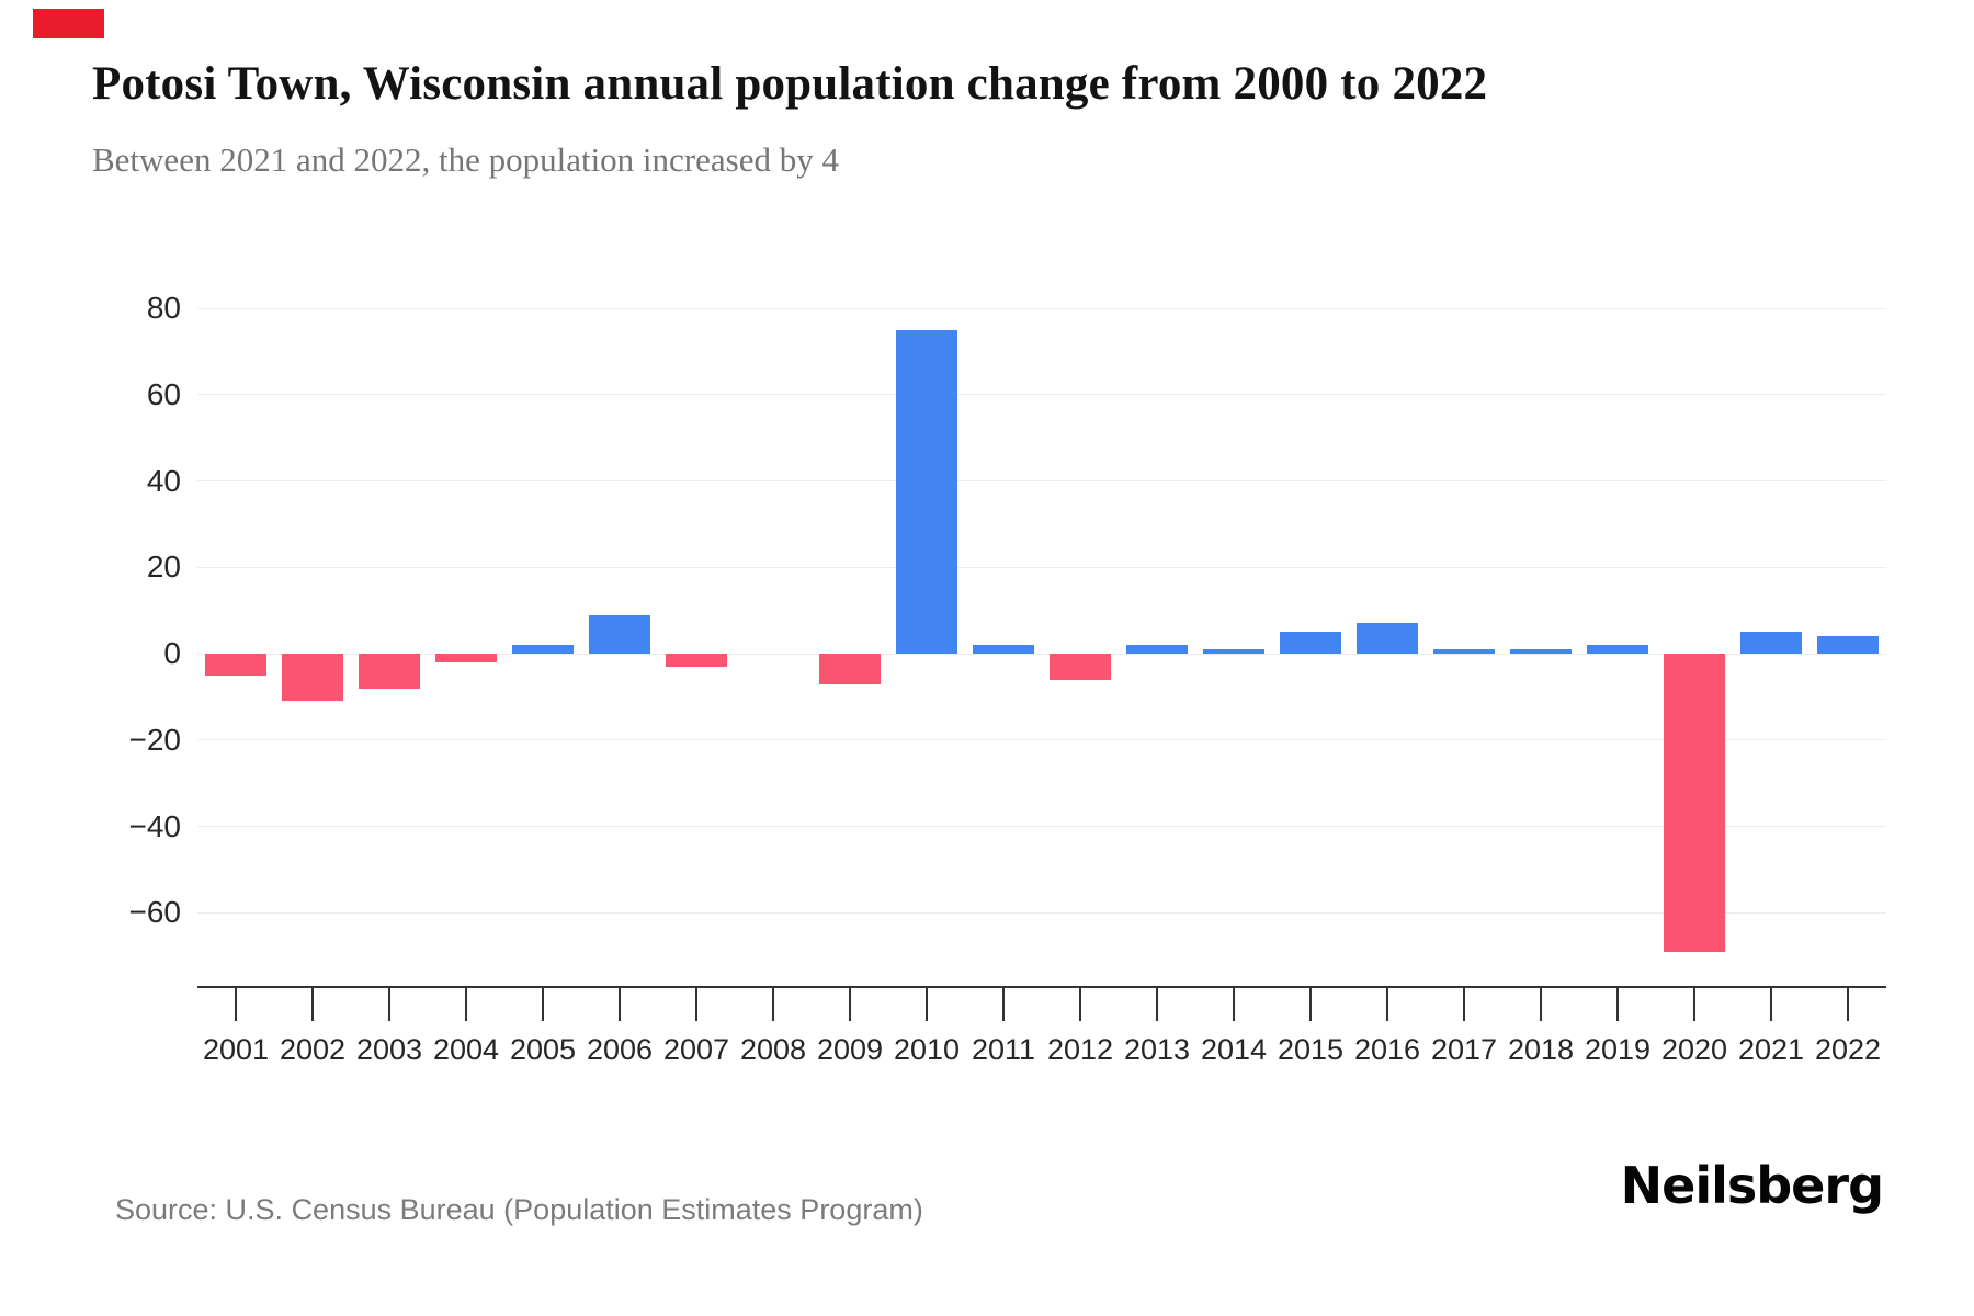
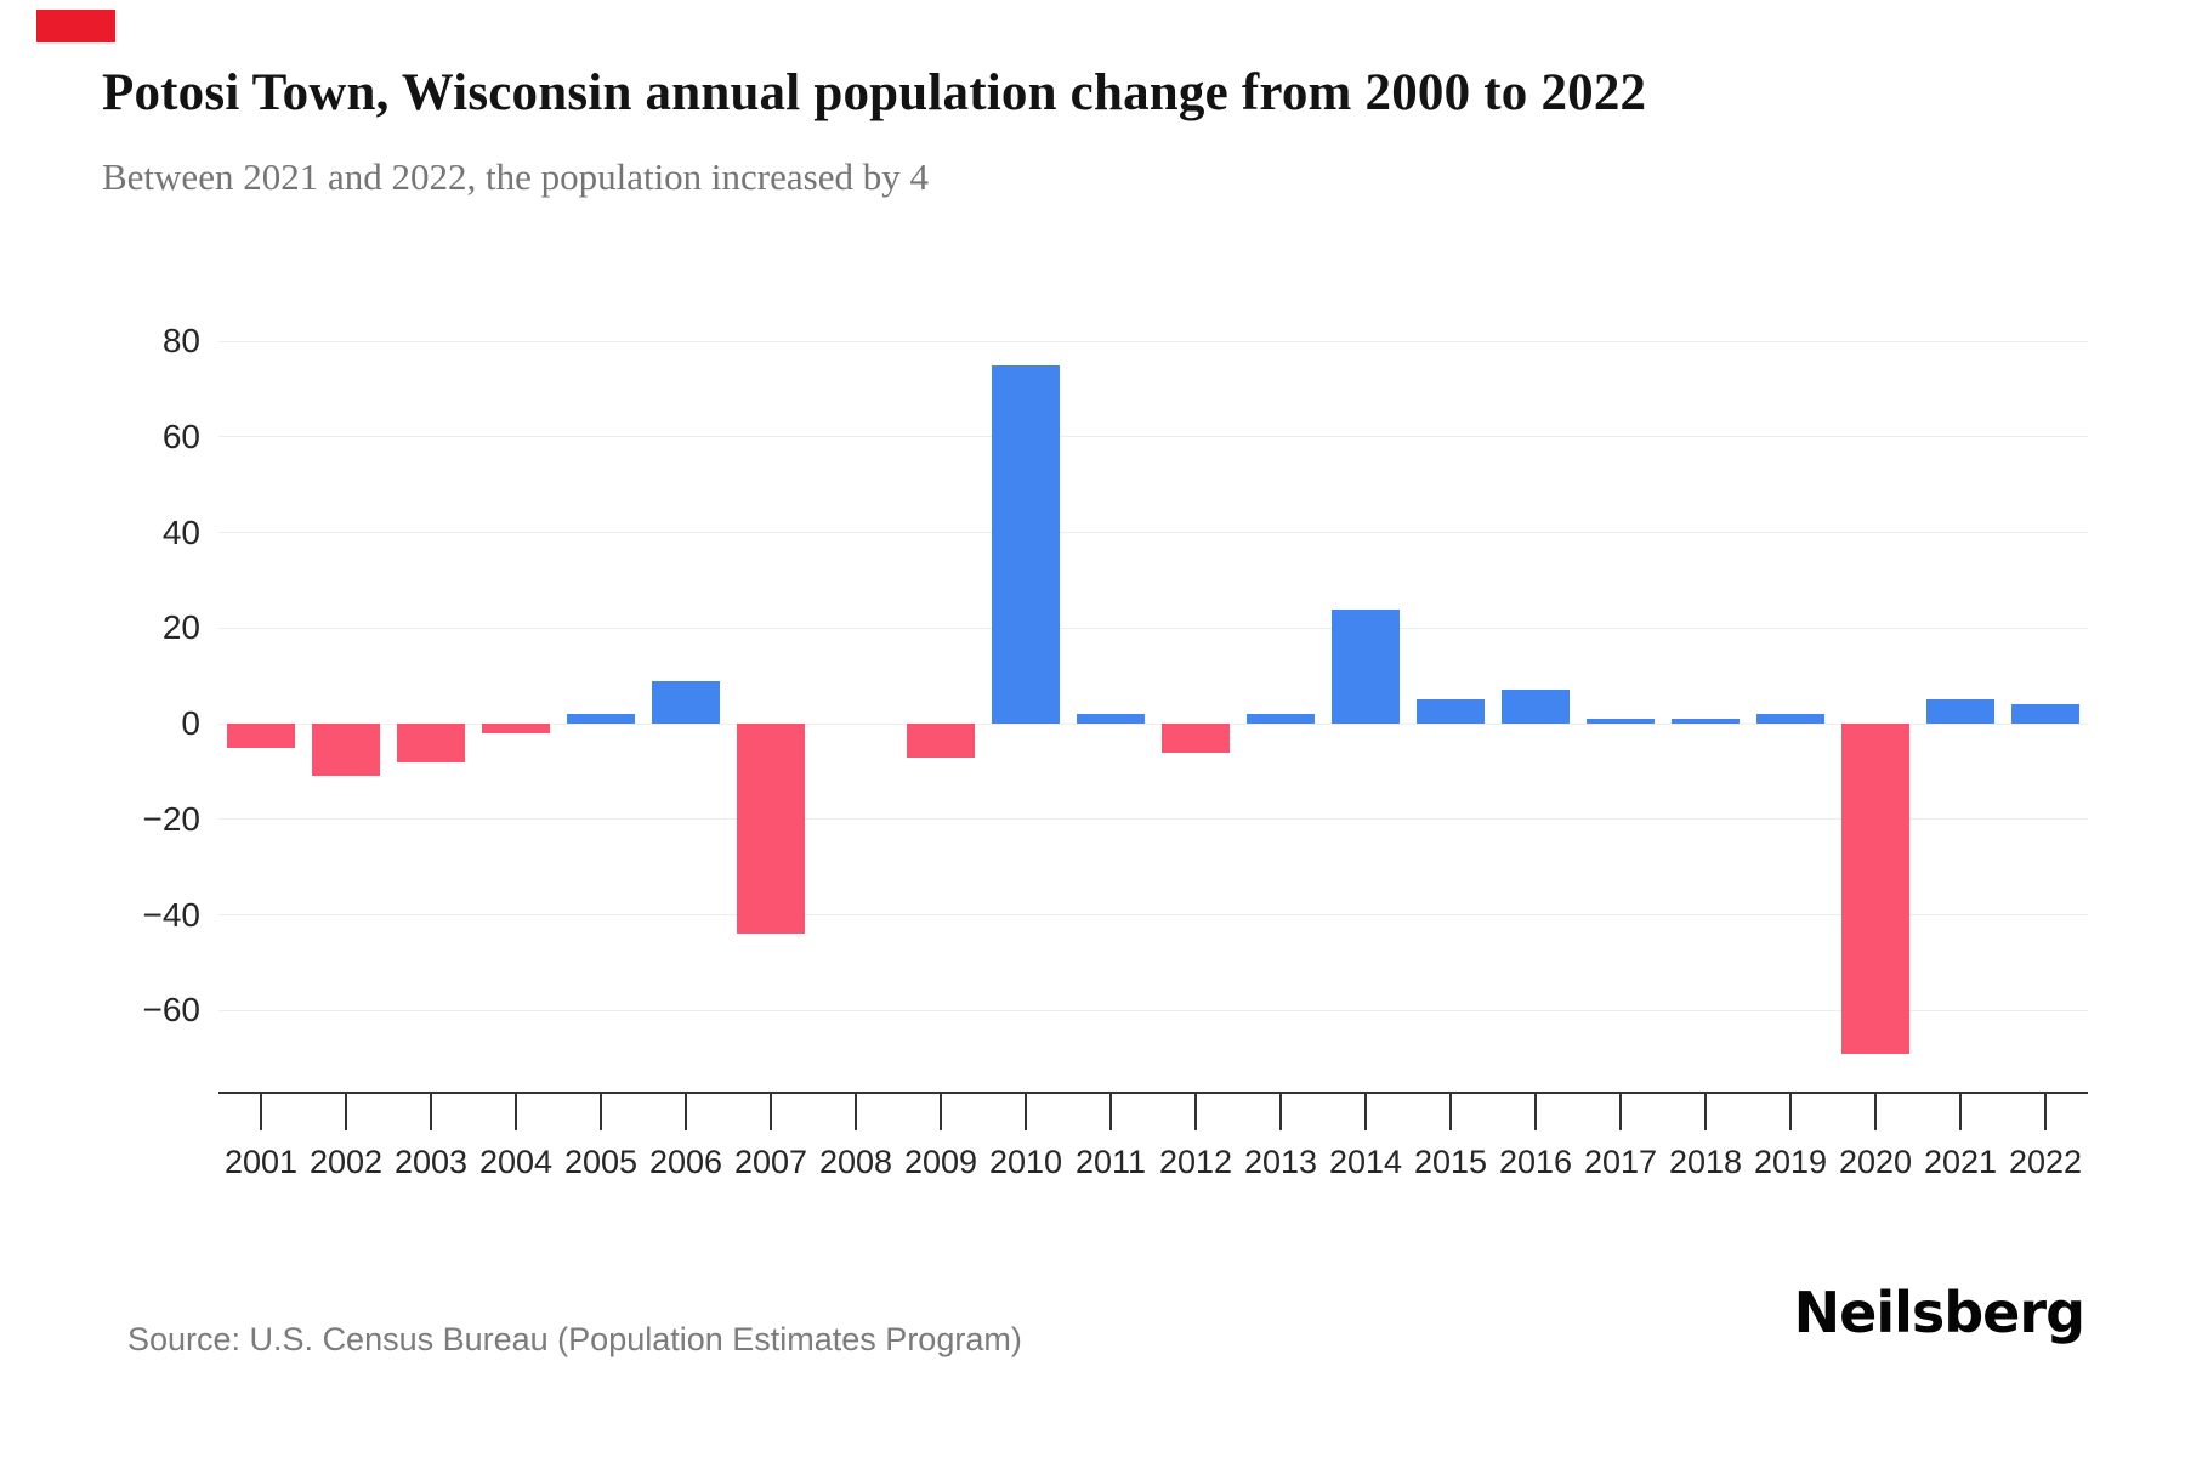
2007: -3 -> -44
2014: 1 -> 24
